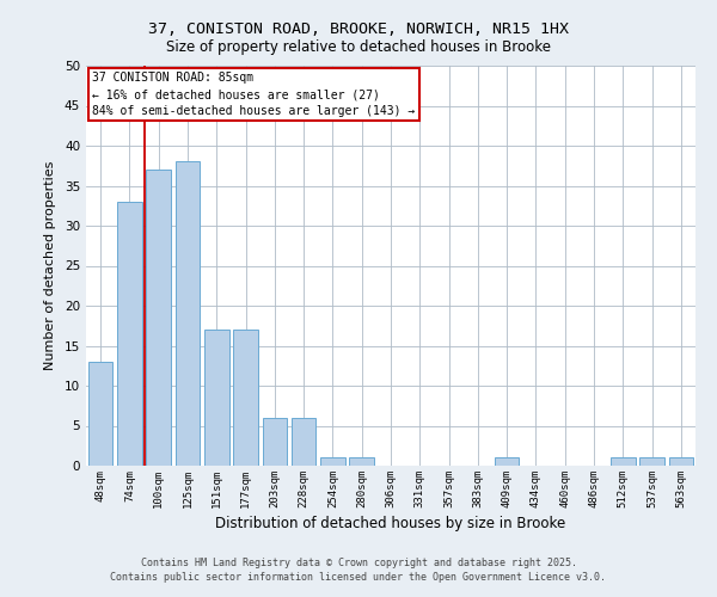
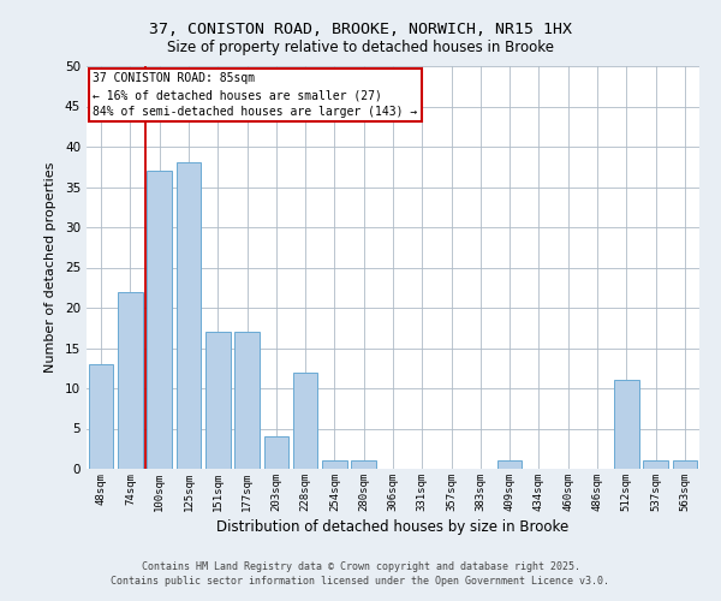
74sqm: 33 -> 22
203sqm: 6 -> 4
228sqm: 6 -> 12
512sqm: 1 -> 11
